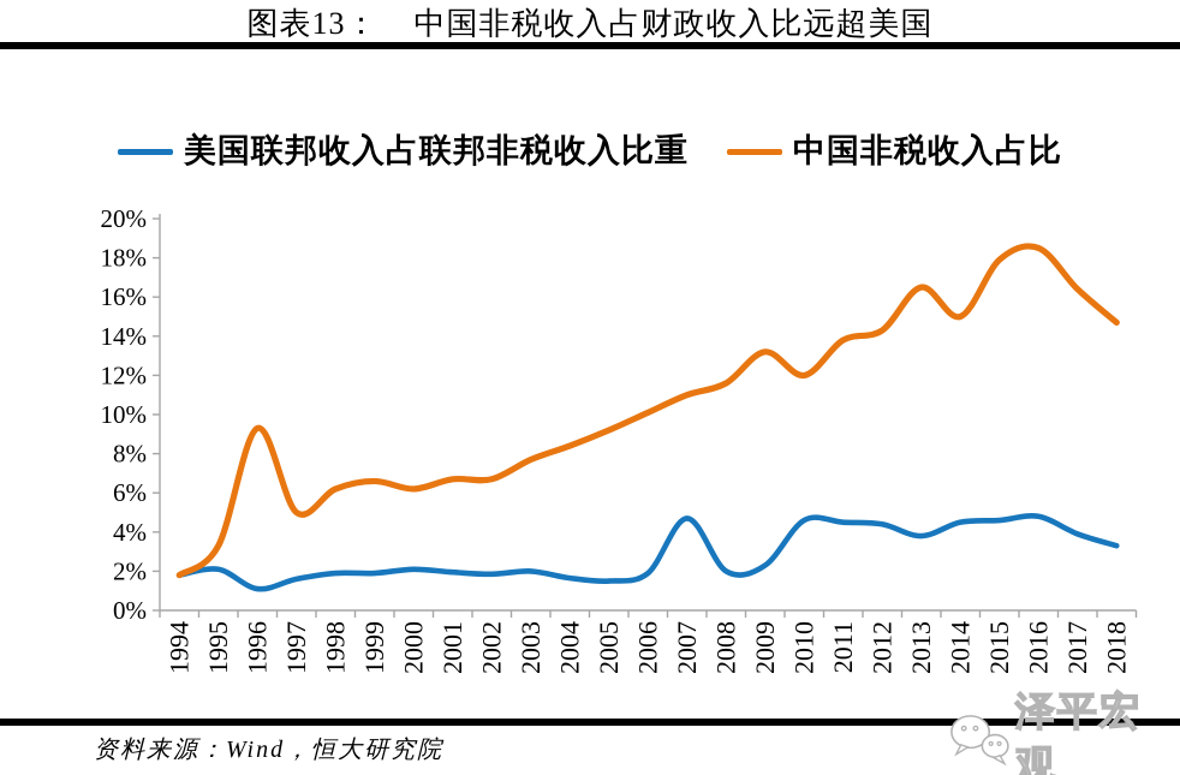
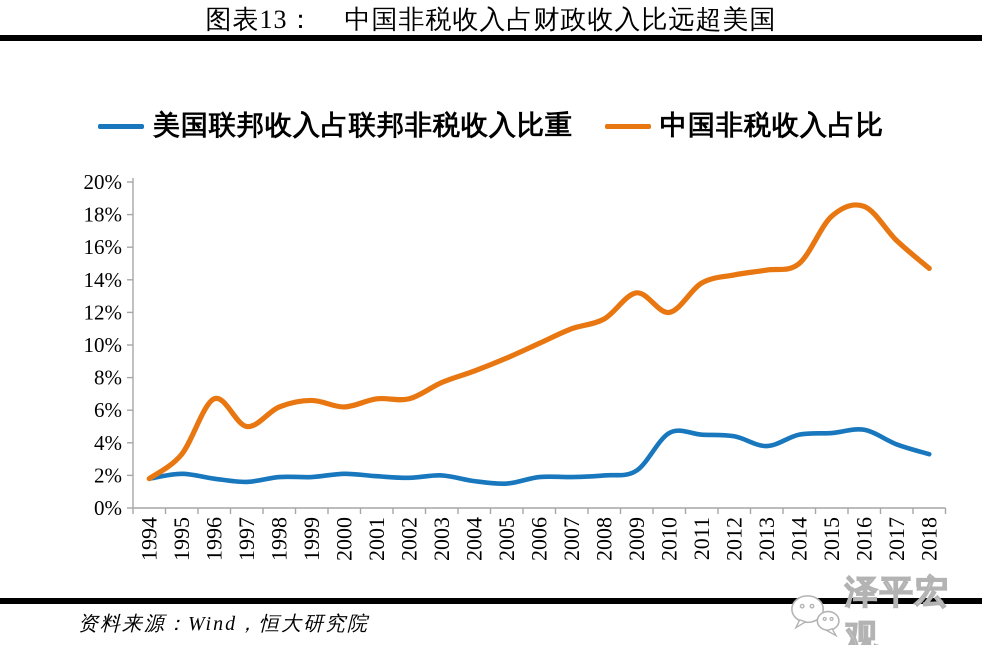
美国联邦收入占联邦非税收入比重/1996: 1.1% -> 1.8%
中国非税收入占比/1996: 9.3% -> 6.7%
美国联邦收入占联邦非税收入比重/2007: 4.7% -> 1.9%
中国非税收入占比/2013: 16.5% -> 14.6%
